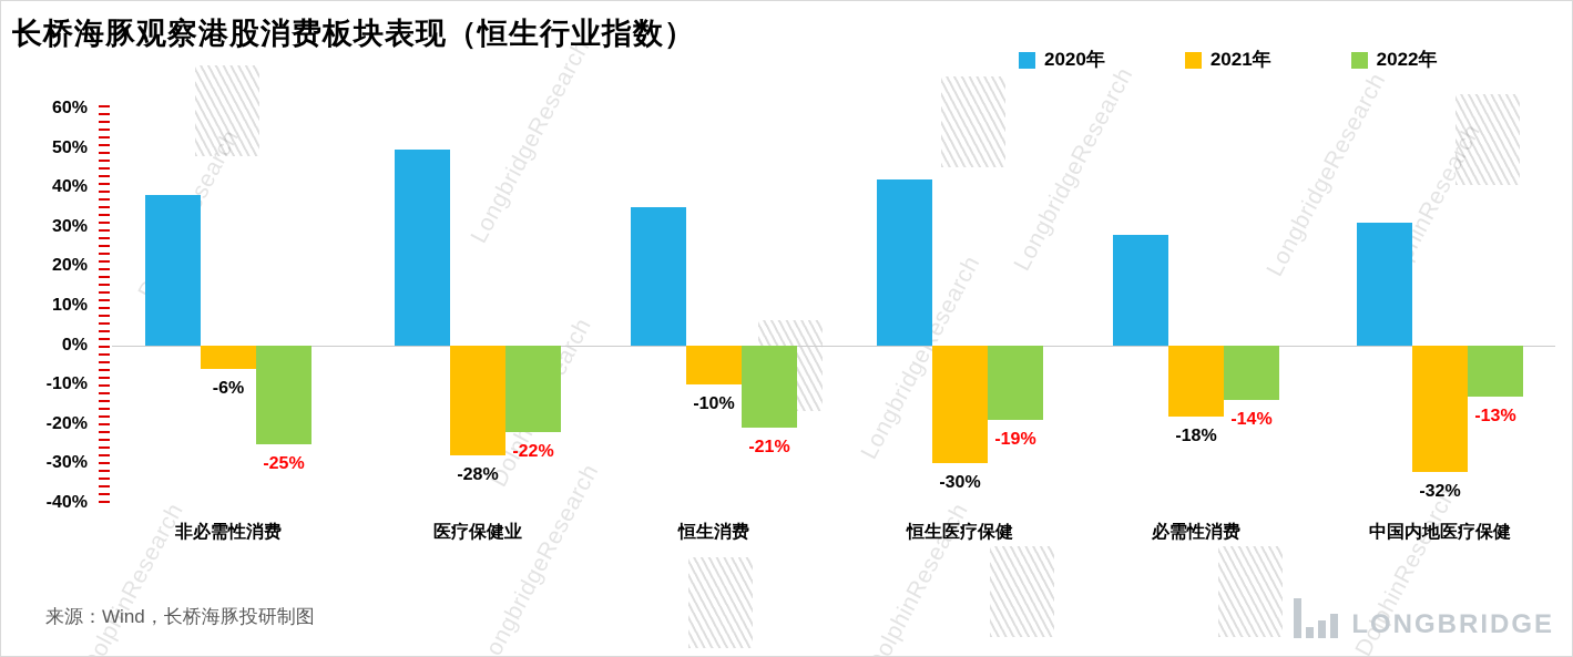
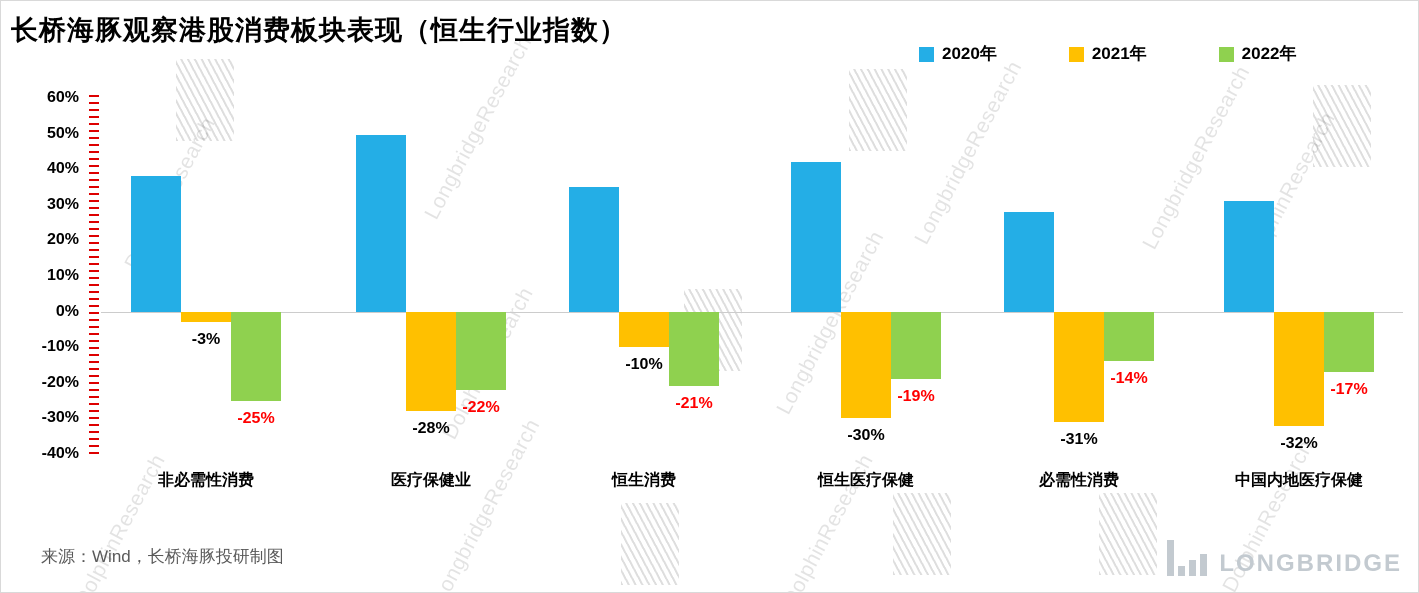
2021年/非必需性消费: -6% -> -3%
2021年/必需性消费: -18% -> -31%
2022年/中国内地医疗保健: -13% -> -17%
